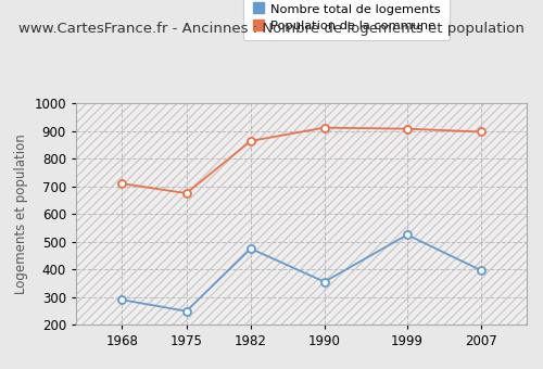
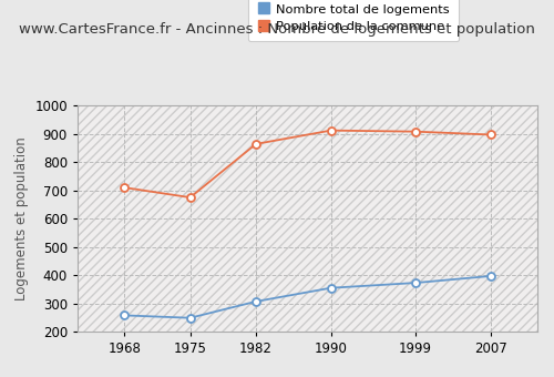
Nombre total de logements/1968: 290 -> 258
Nombre total de logements/1982: 475 -> 307
Nombre total de logements/1999: 525 -> 373
